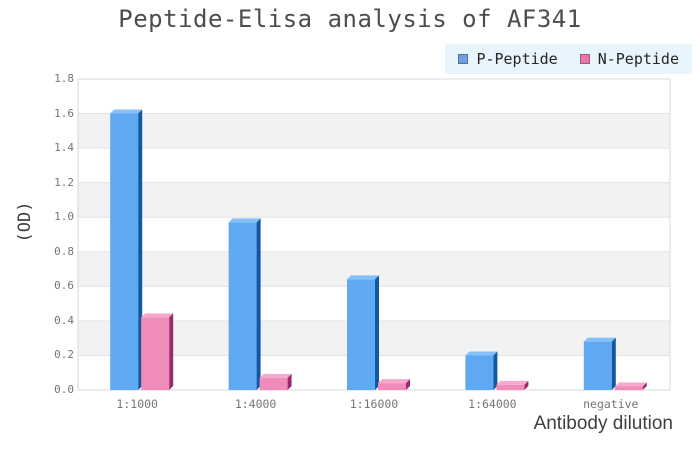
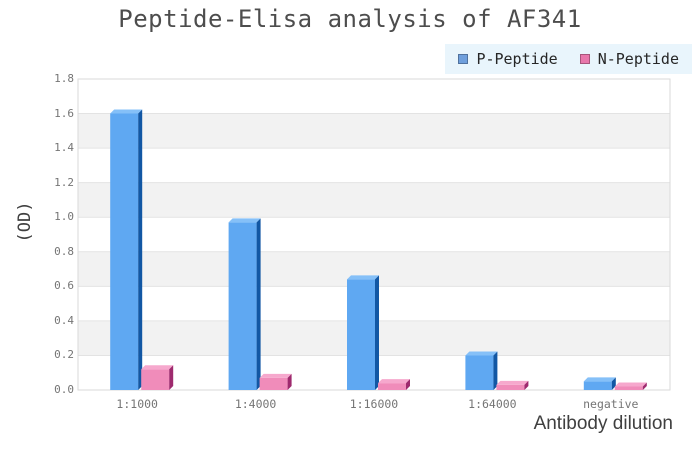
N-Peptide/1:1000: 0.42 -> 0.12
P-Peptide/negative: 0.28 -> 0.05
